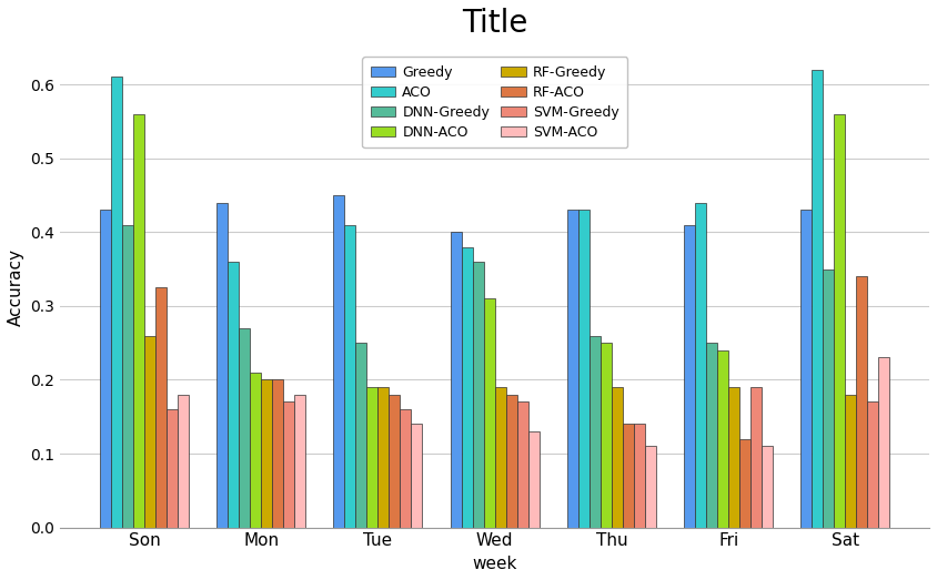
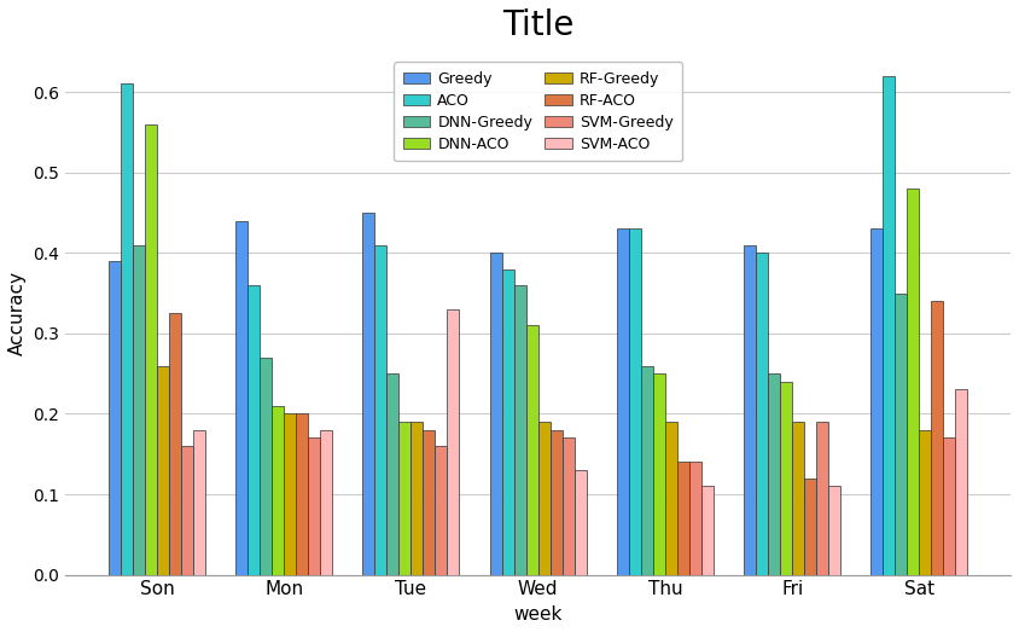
Greedy/Son: 0.43 -> 0.39
SVM-ACO/Tue: 0.14 -> 0.33
ACO/Fri: 0.44 -> 0.40
DNN-ACO/Sat: 0.56 -> 0.48
